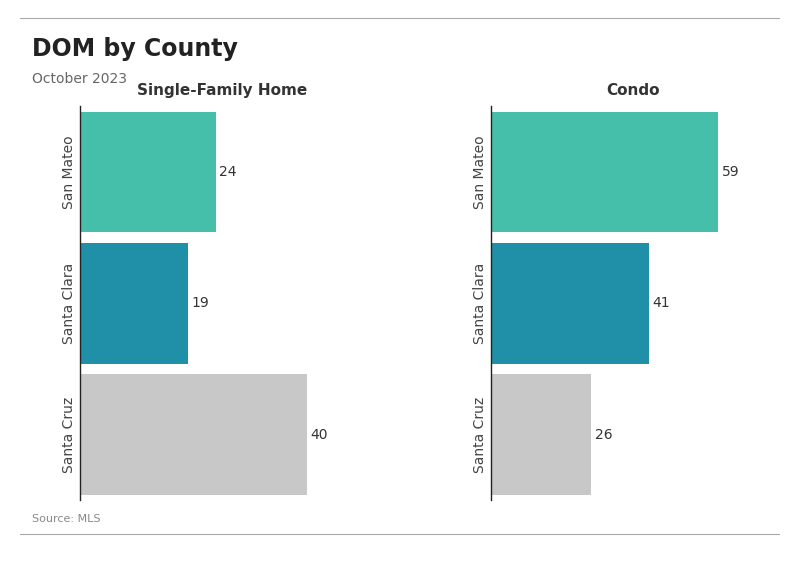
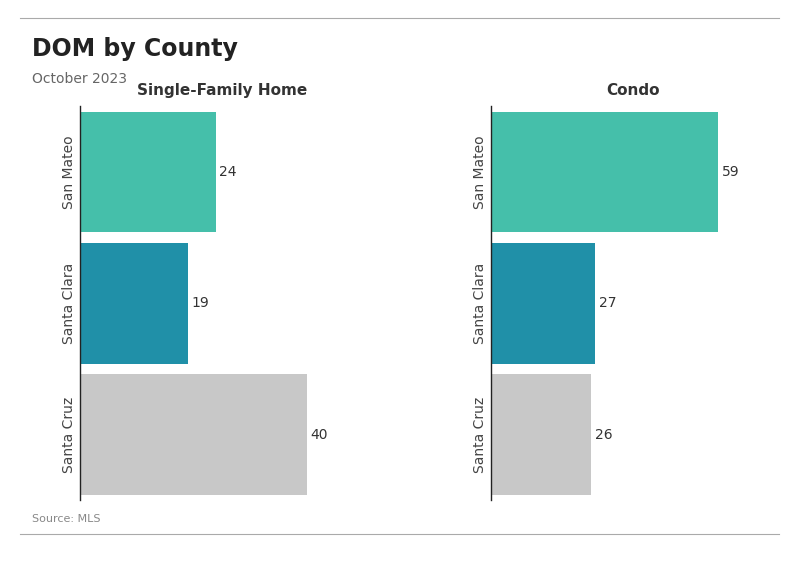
Condo/Santa Clara: 41 -> 27
